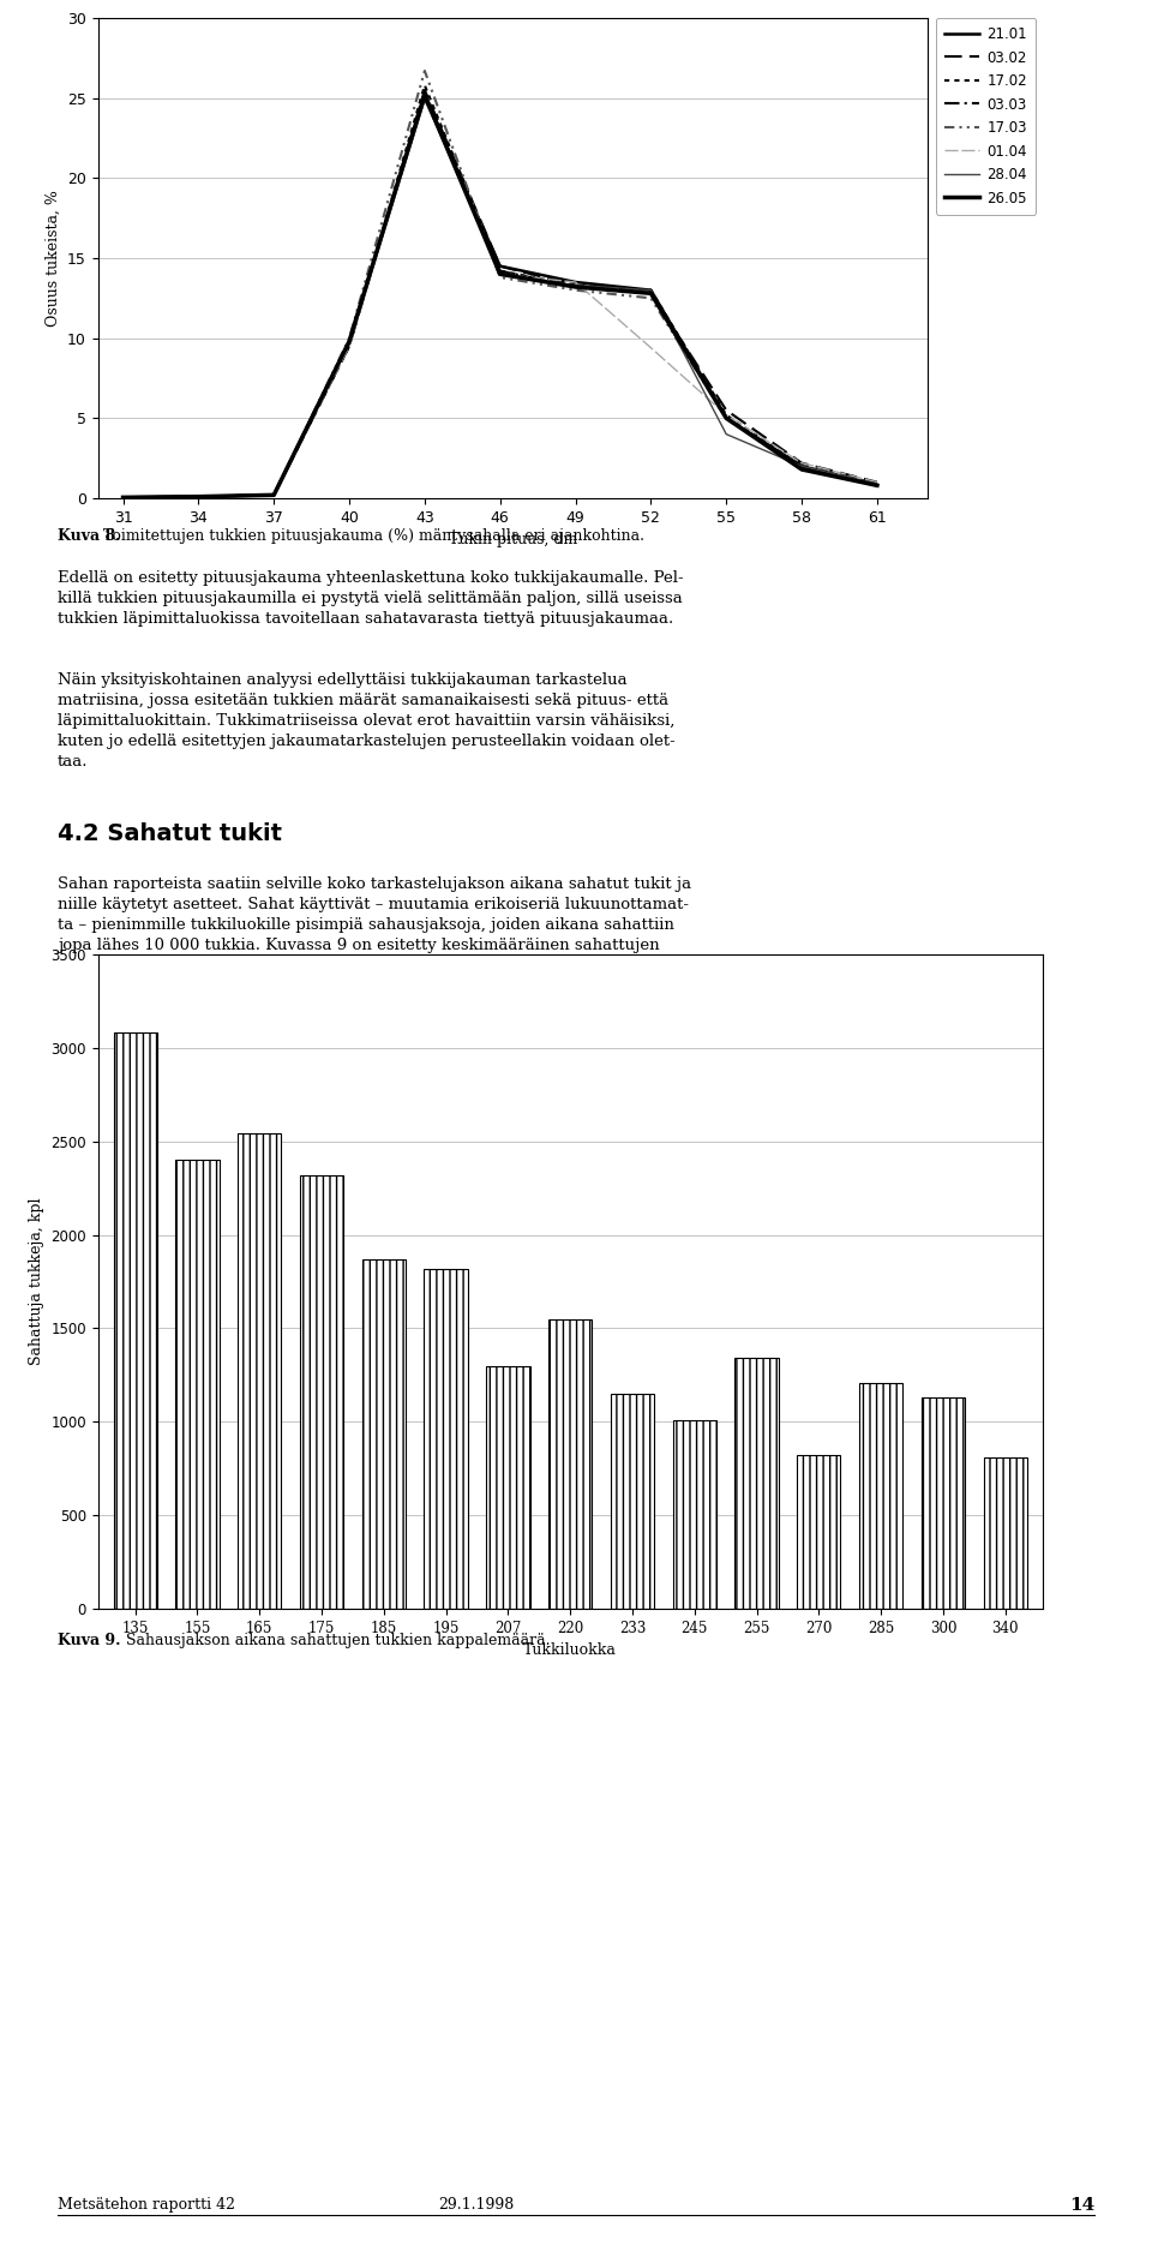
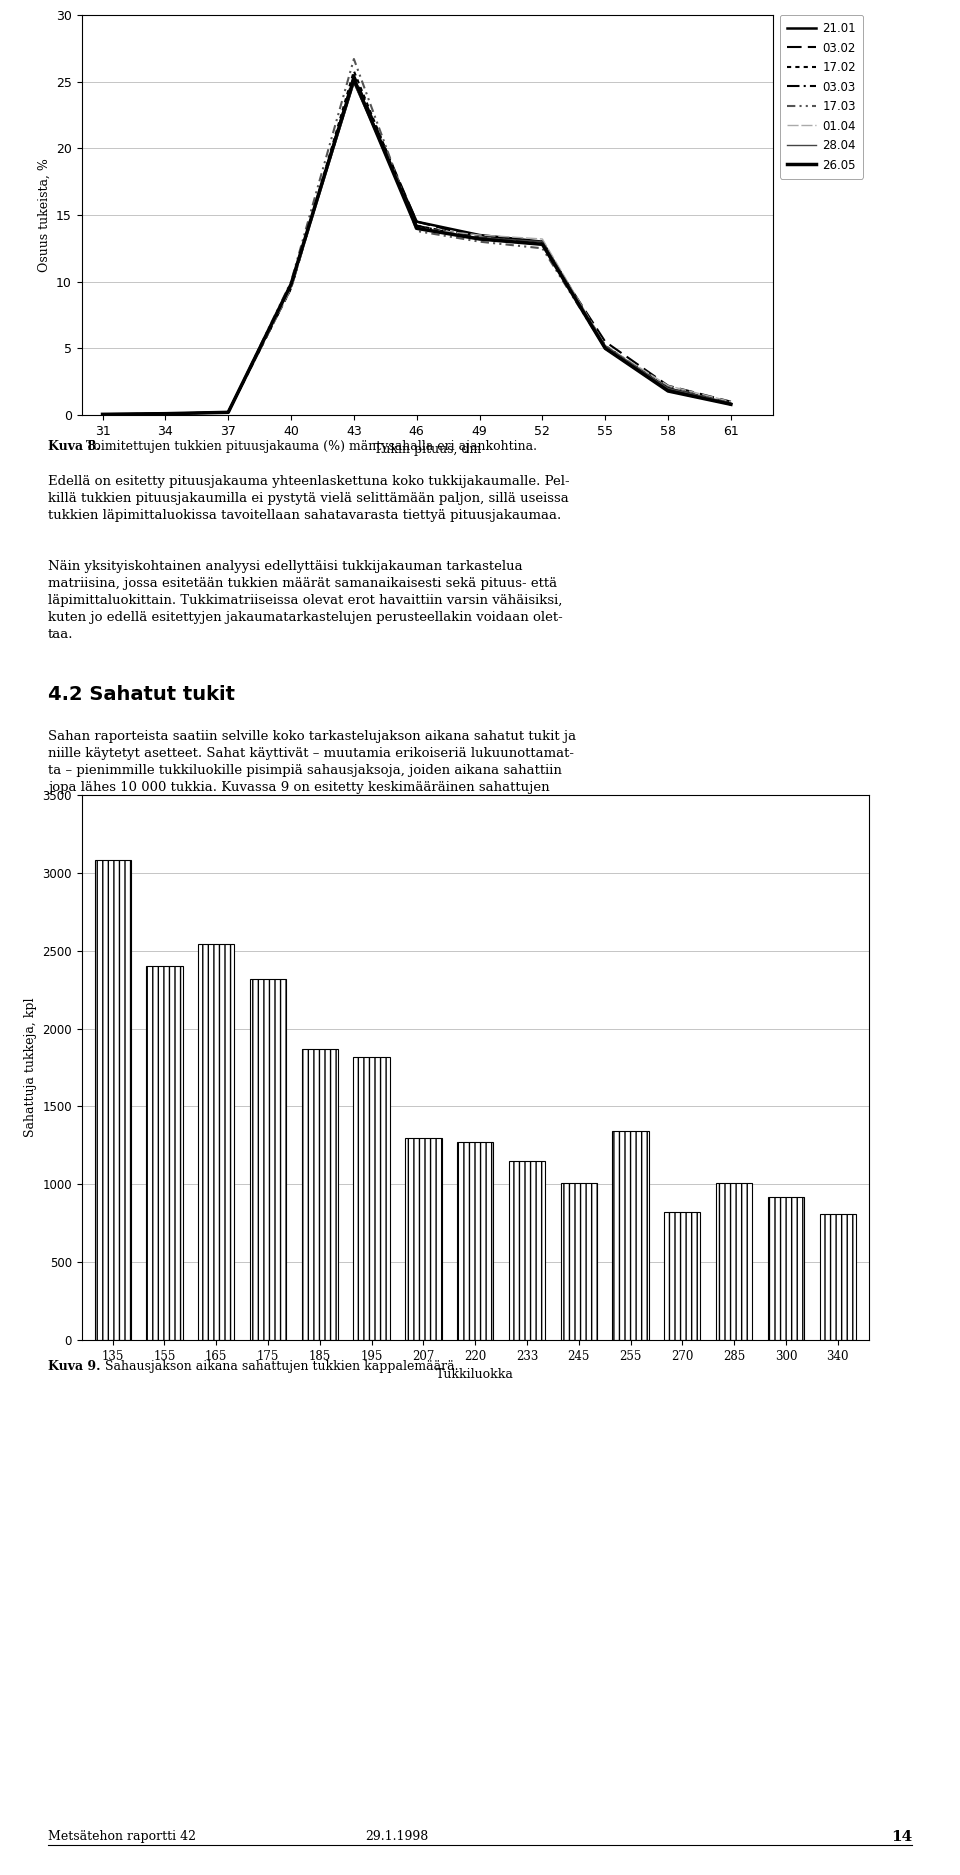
01.04/52: 9.4 -> 13.2
28.04/55: 4.0 -> 5.2
220: 1550 -> 1270
285: 1210 -> 1010
300: 1130 -> 920
